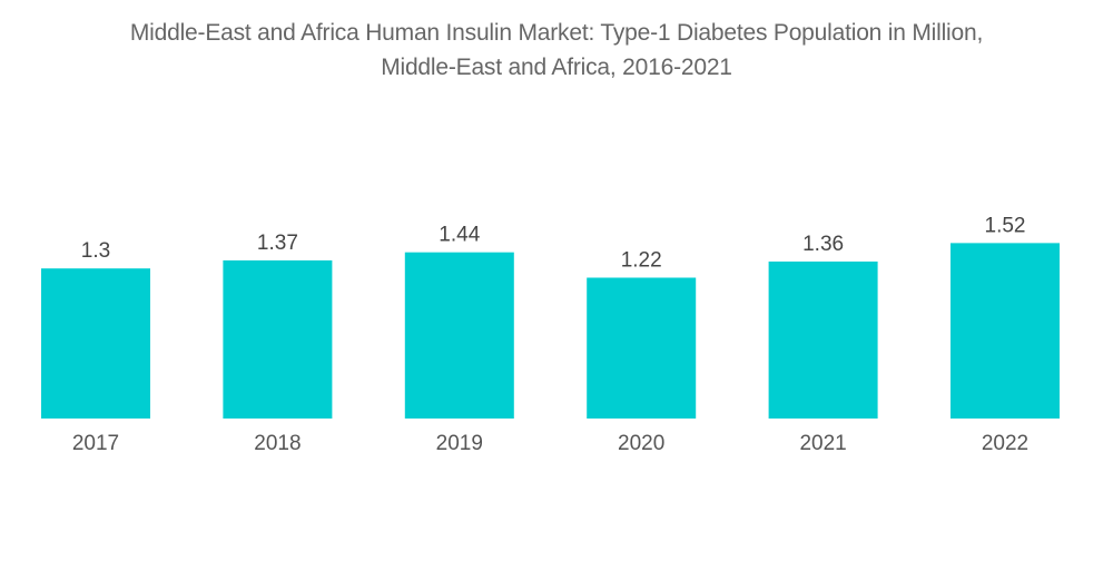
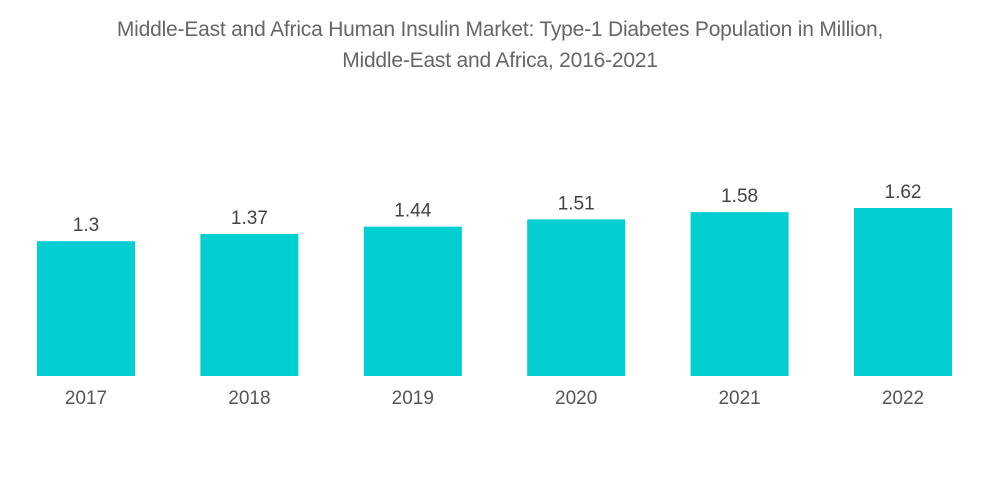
2020: 1.22 -> 1.51
2021: 1.36 -> 1.58
2022: 1.52 -> 1.62
